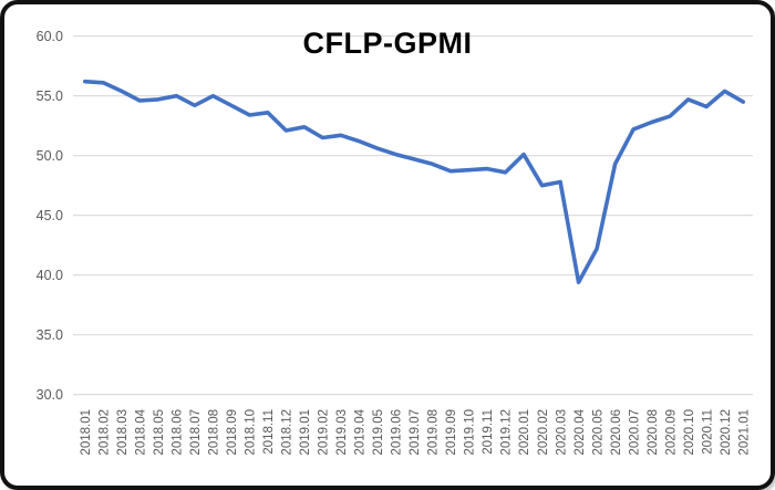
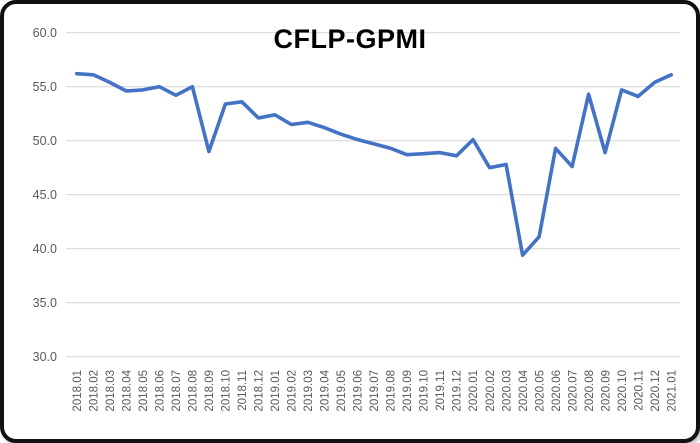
2018.09: 54.2 -> 49.0
2020.05: 42.2 -> 41.1
2020.07: 52.2 -> 47.6
2020.08: 52.8 -> 54.3
2020.09: 53.3 -> 48.9
2021.01: 54.5 -> 56.1
